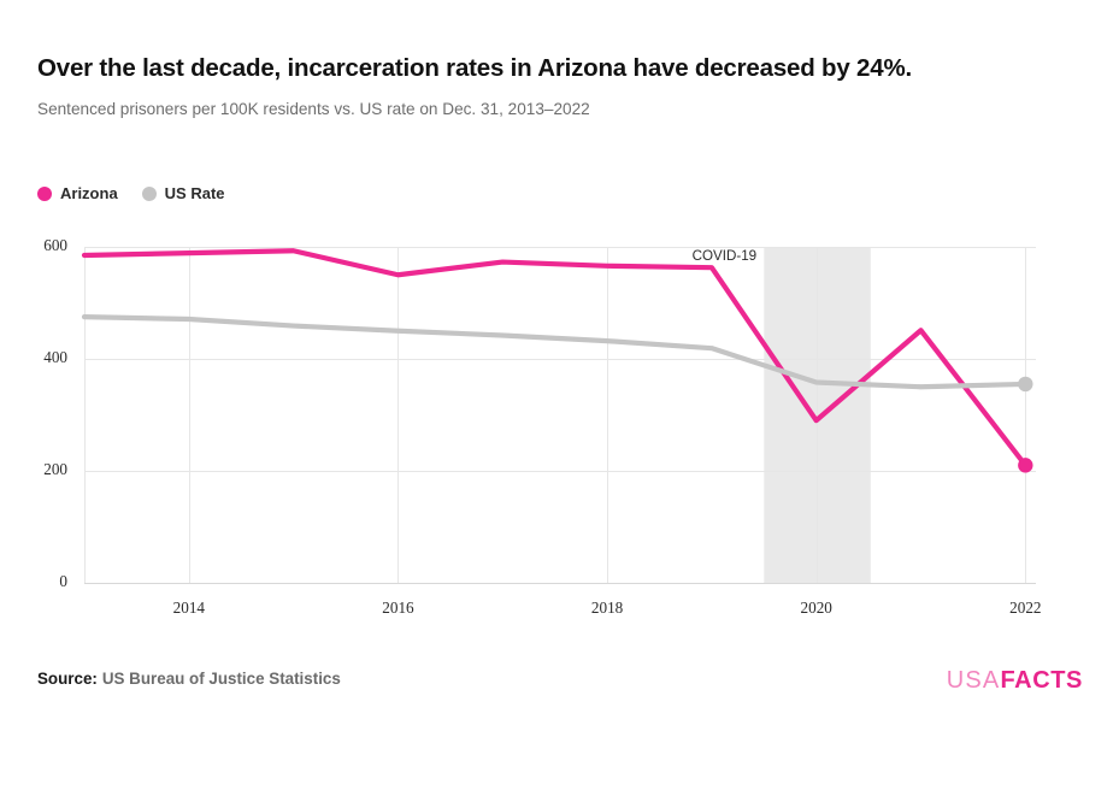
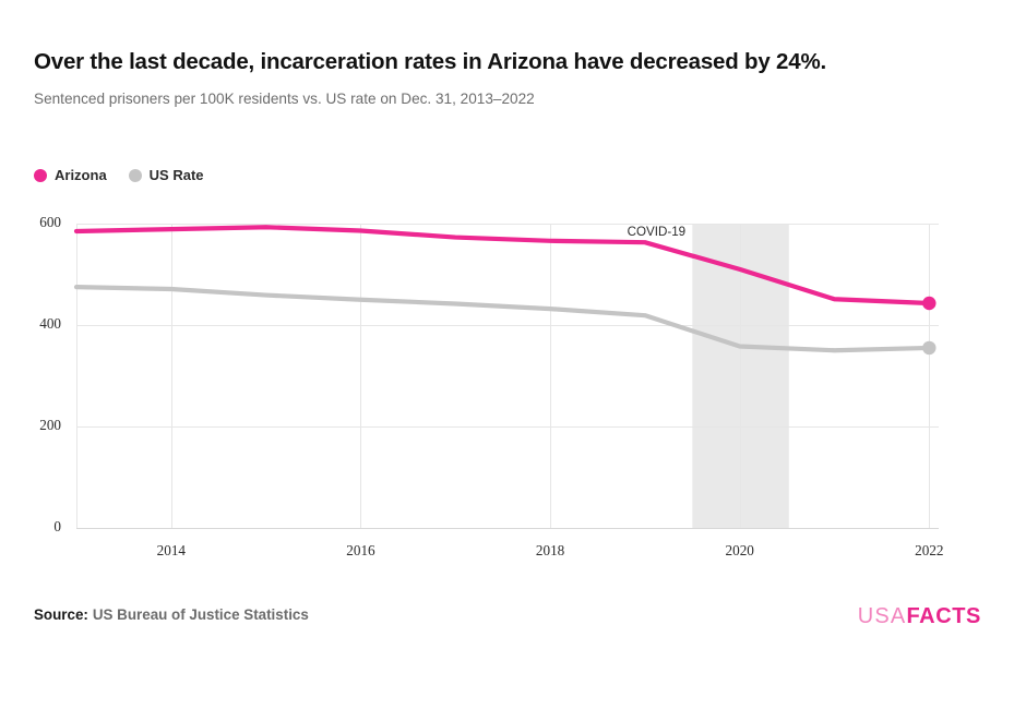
Arizona/2016: 550 -> 590
Arizona/2020: 290 -> 510
Arizona/2022: 210 -> 440
